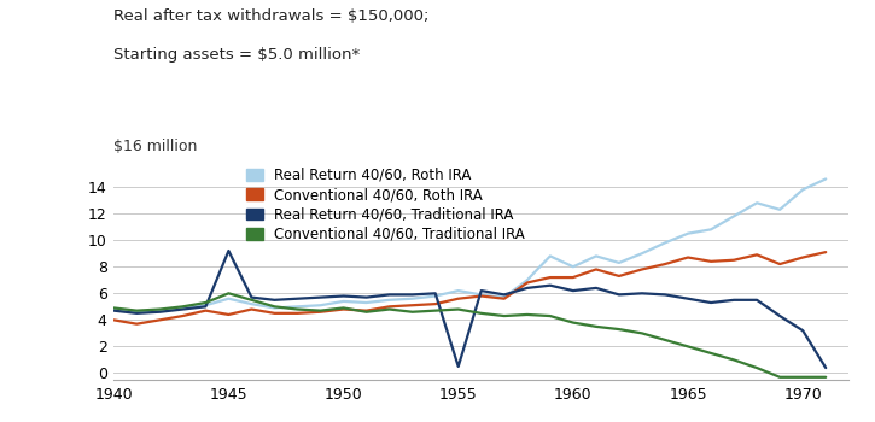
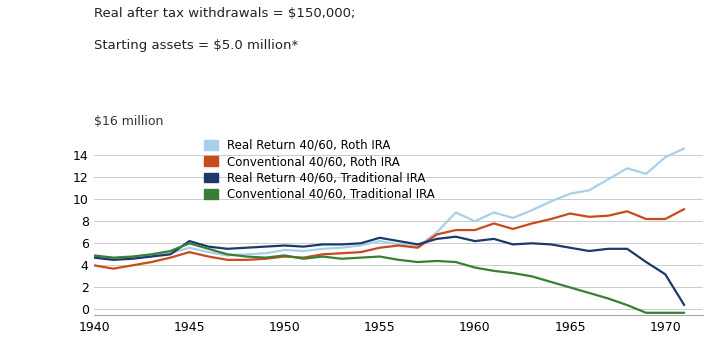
Conventional 40/60, Roth IRA/1945: 4.4 -> 5.2
Real Return 40/60, Traditional IRA/1945: 9.2 -> 6.2
Real Return 40/60, Traditional IRA/1955: 0.5 -> 6.5
Conventional 40/60, Roth IRA/1970: 8.7 -> 8.2
